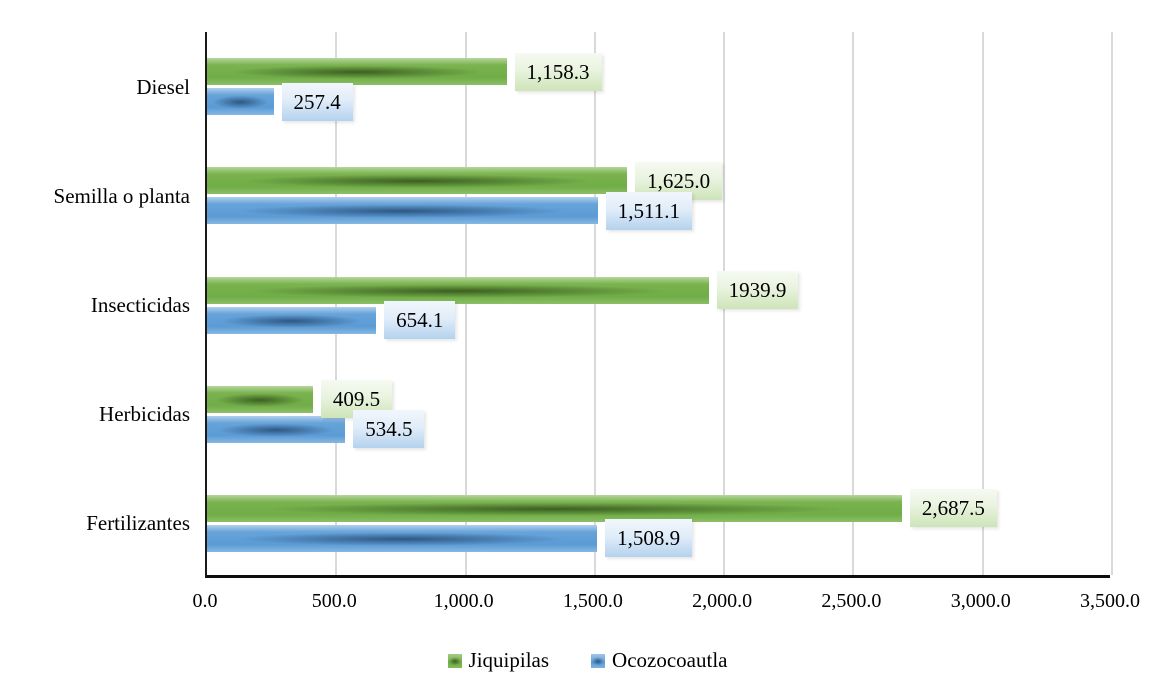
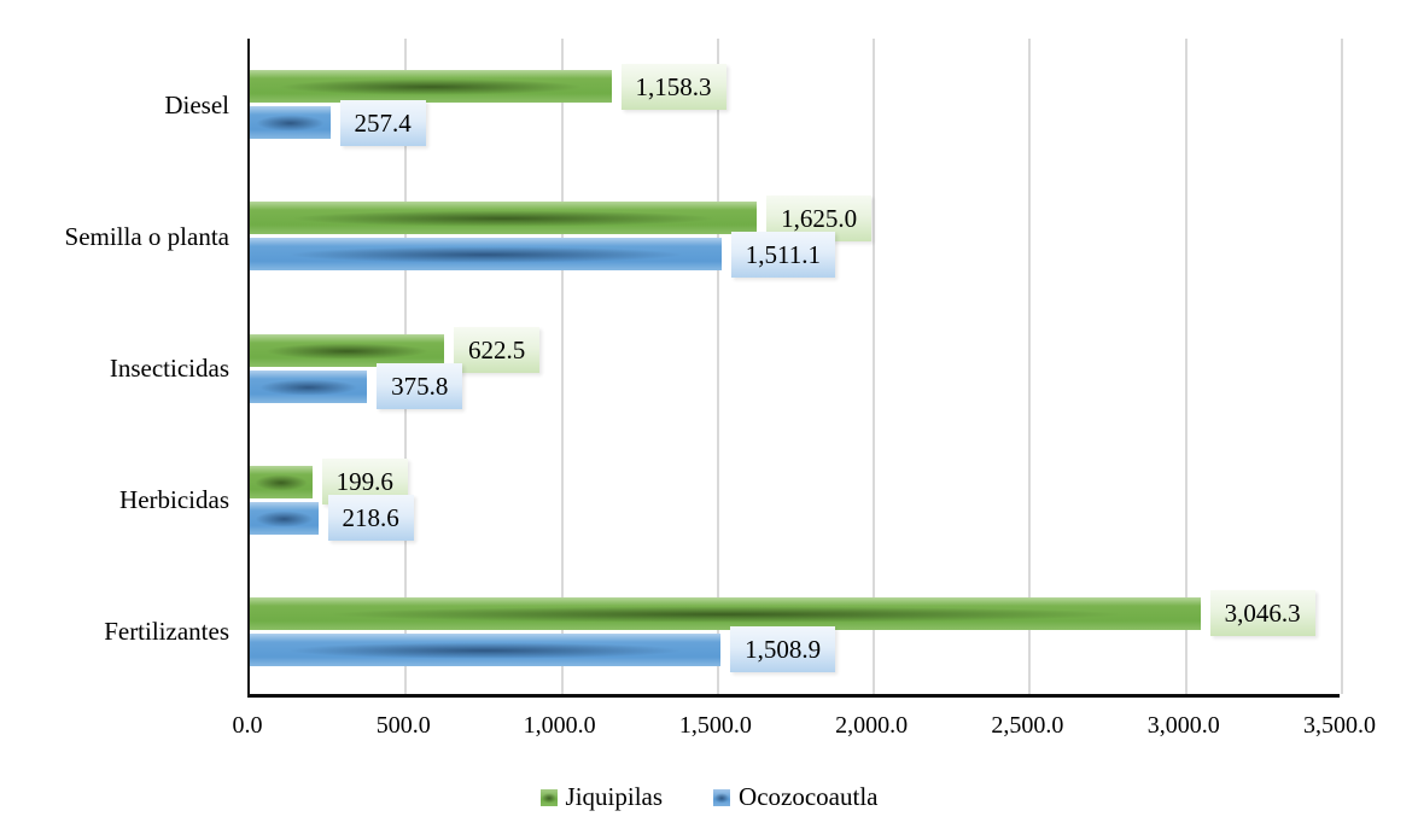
Jiquipilas/Insecticidas: 1939.9 -> 622.5
Ocozocoautla/Insecticidas: 654.1 -> 375.8
Jiquipilas/Herbicidas: 409.5 -> 199.6
Ocozocoautla/Herbicidas: 534.5 -> 218.6
Jiquipilas/Fertilizantes: 2,687.5 -> 3,046.3
